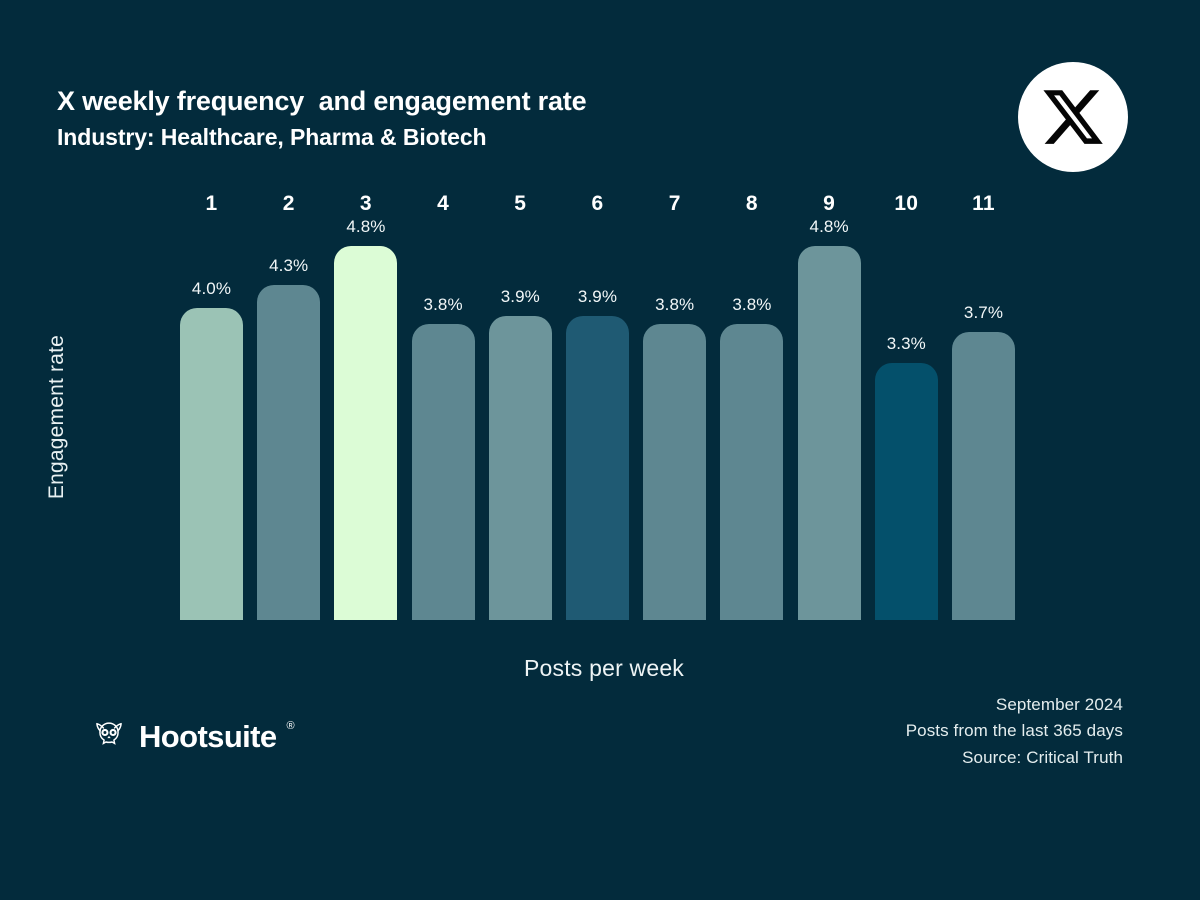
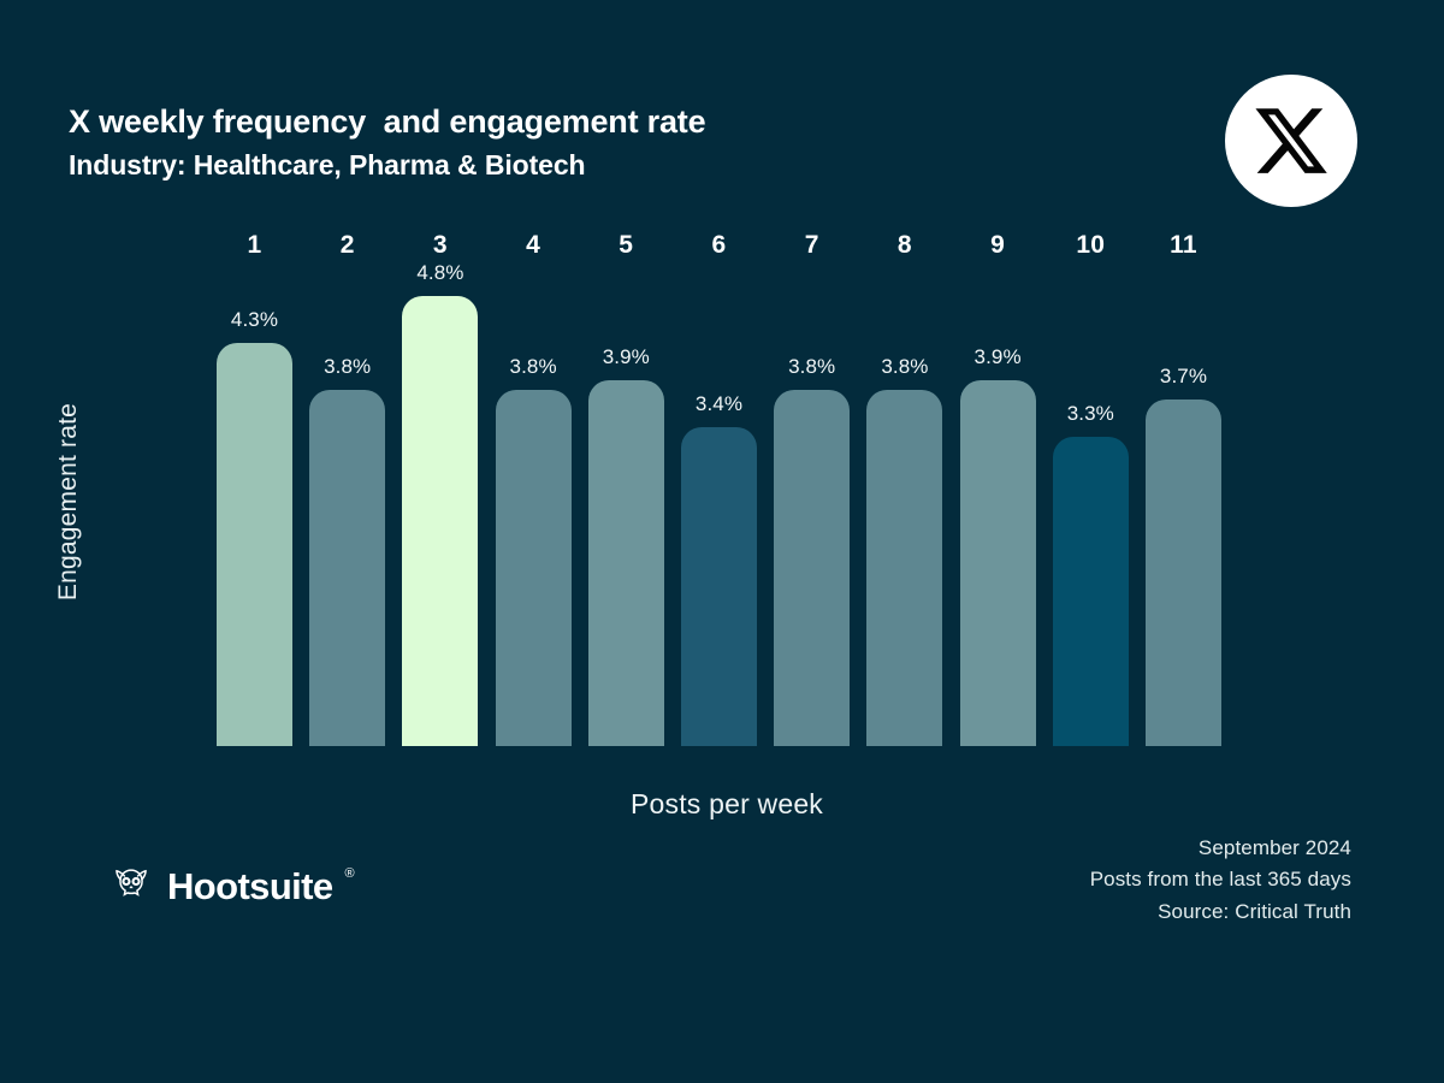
1: 4.0% -> 4.3%
2: 4.3% -> 3.8%
6: 3.9% -> 3.4%
9: 4.8% -> 3.9%
